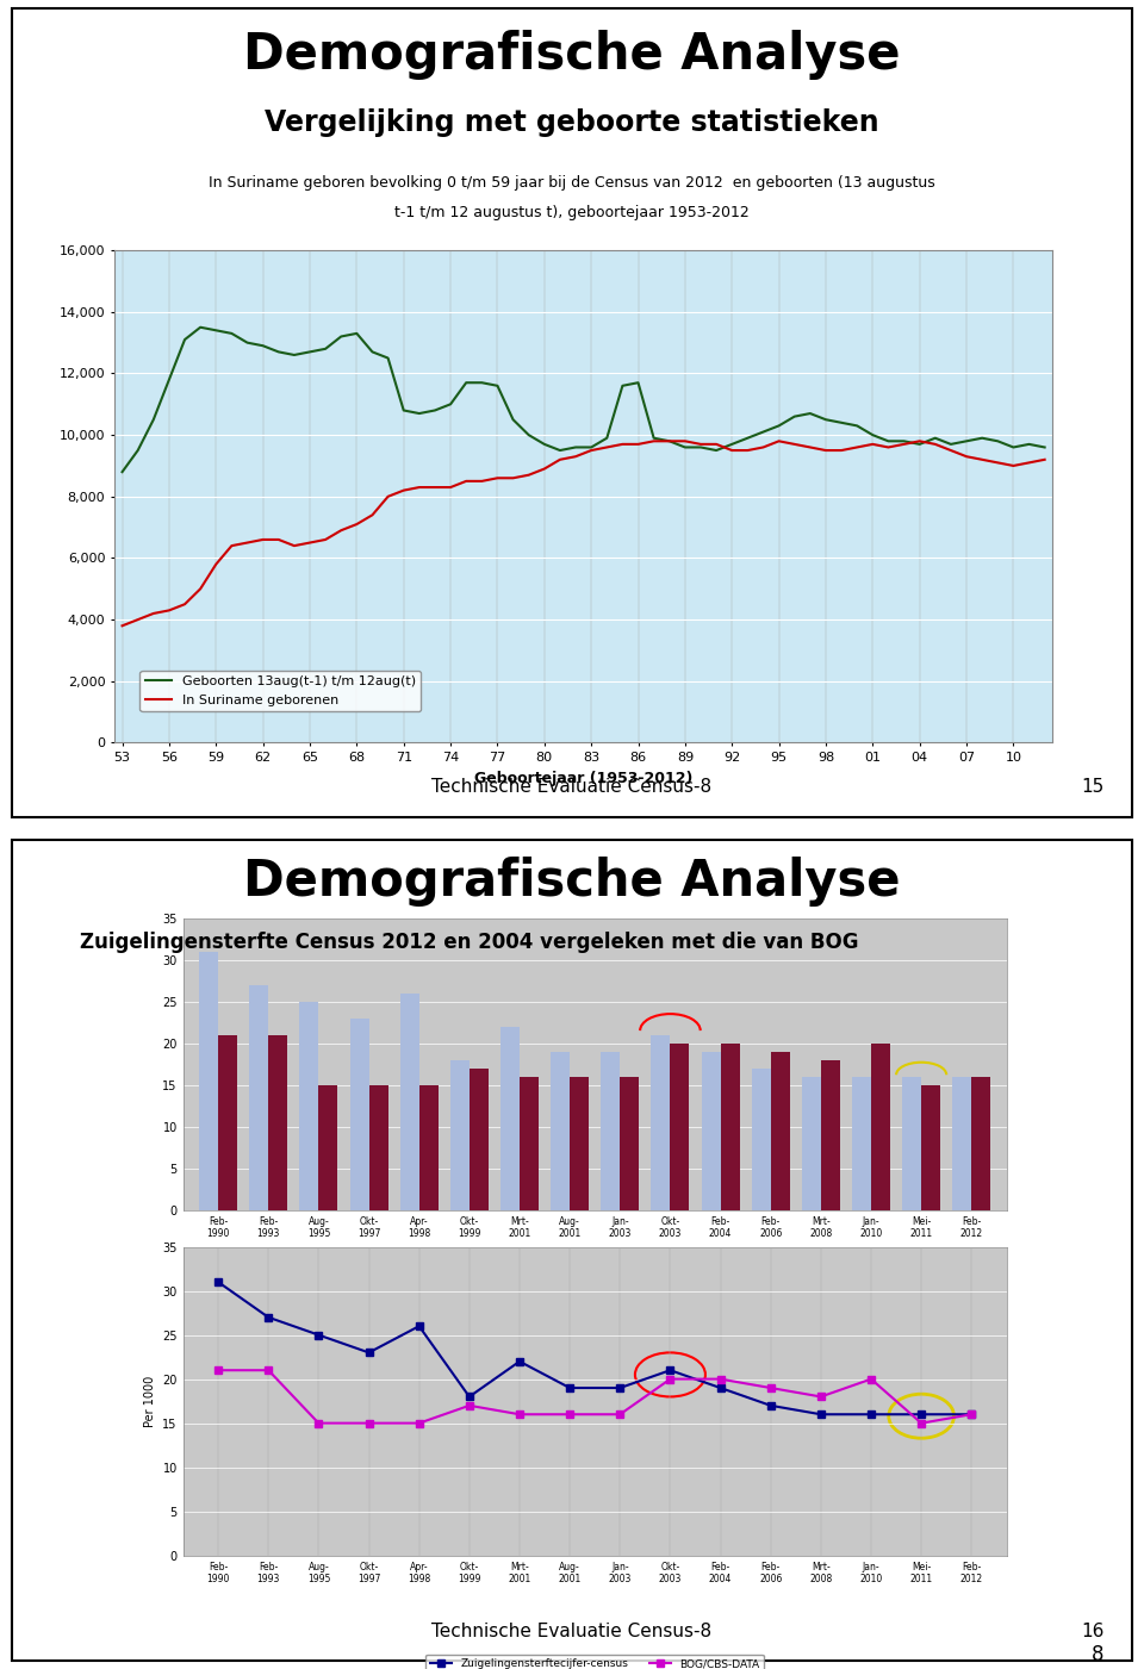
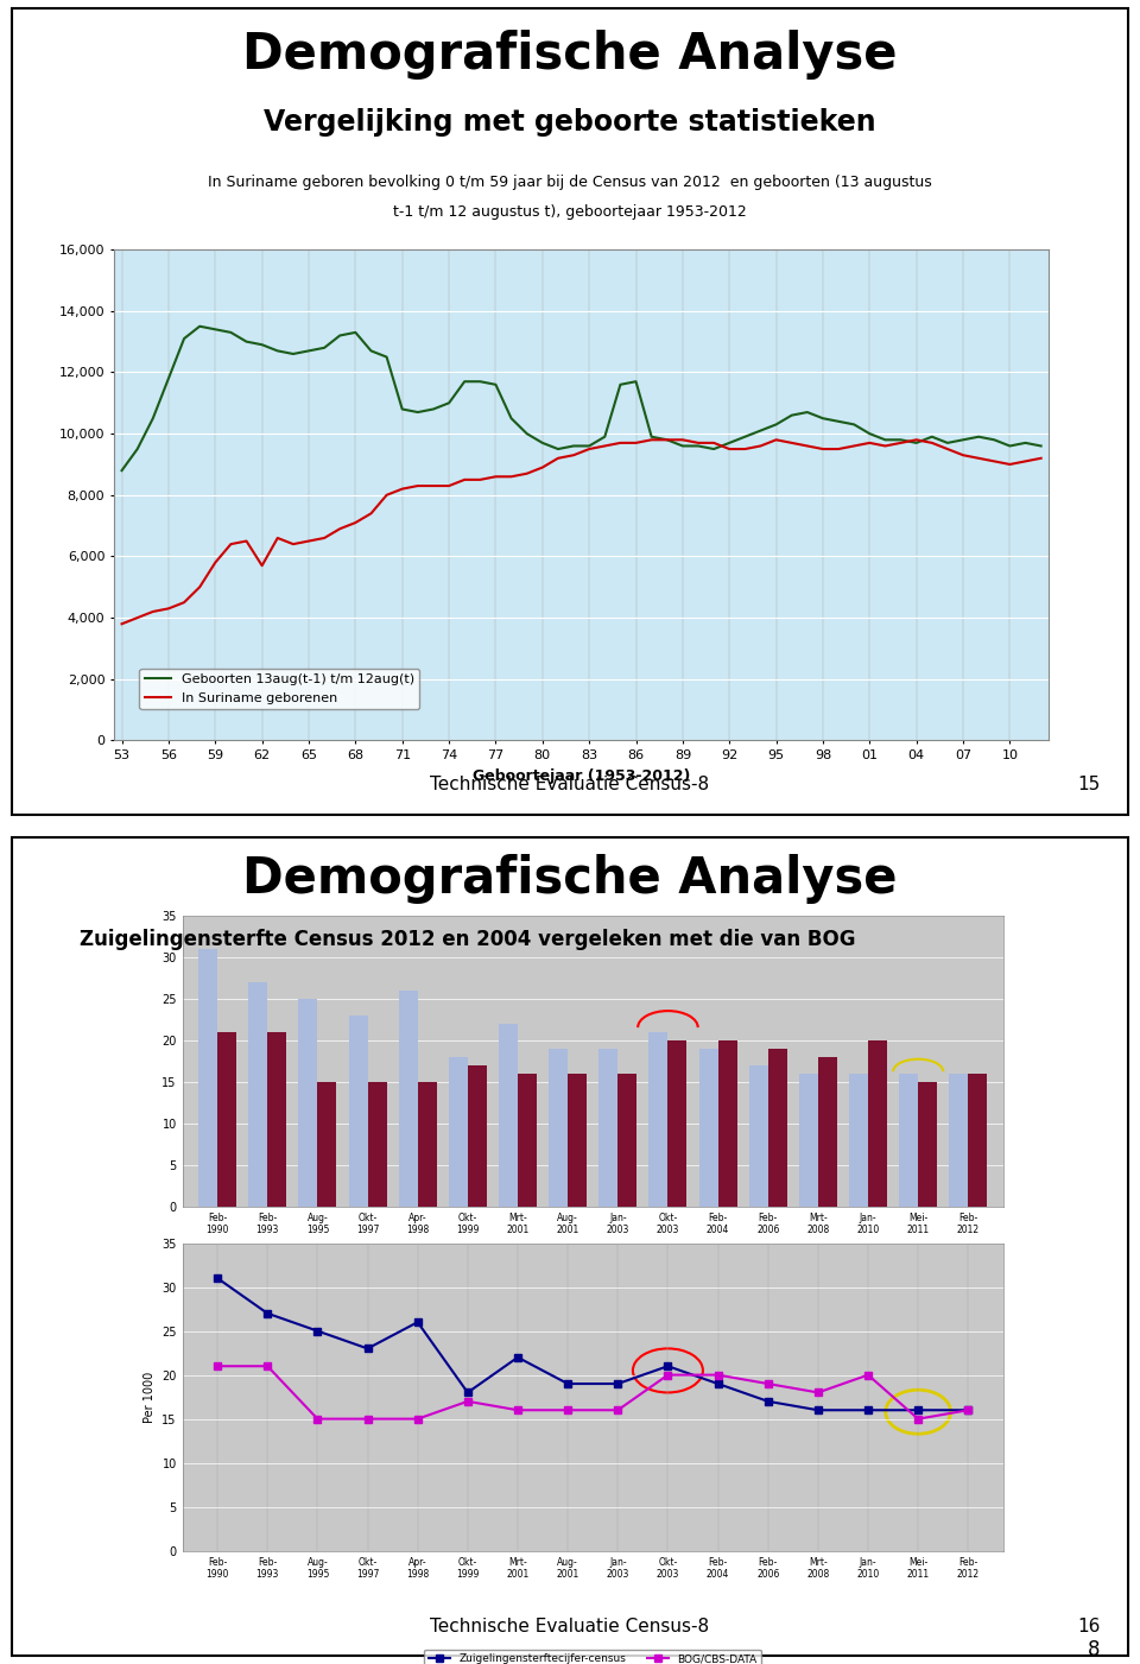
In Suriname geborenen/62: 6,600 -> 5,700
